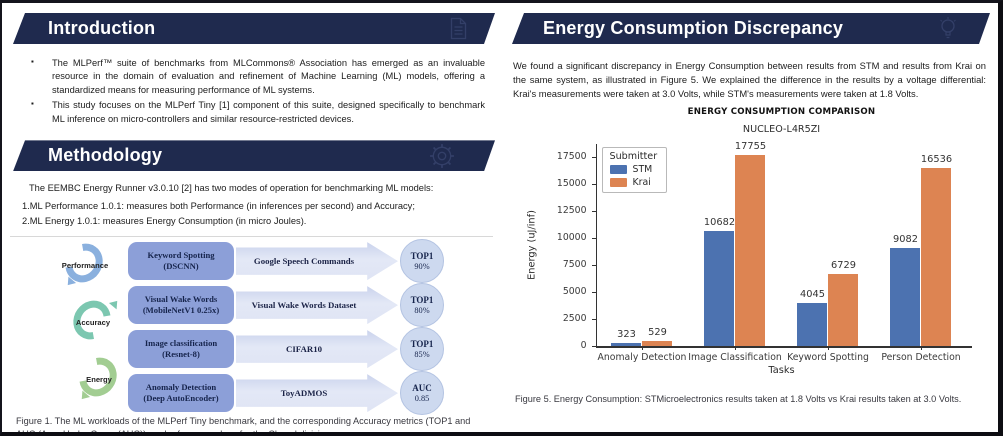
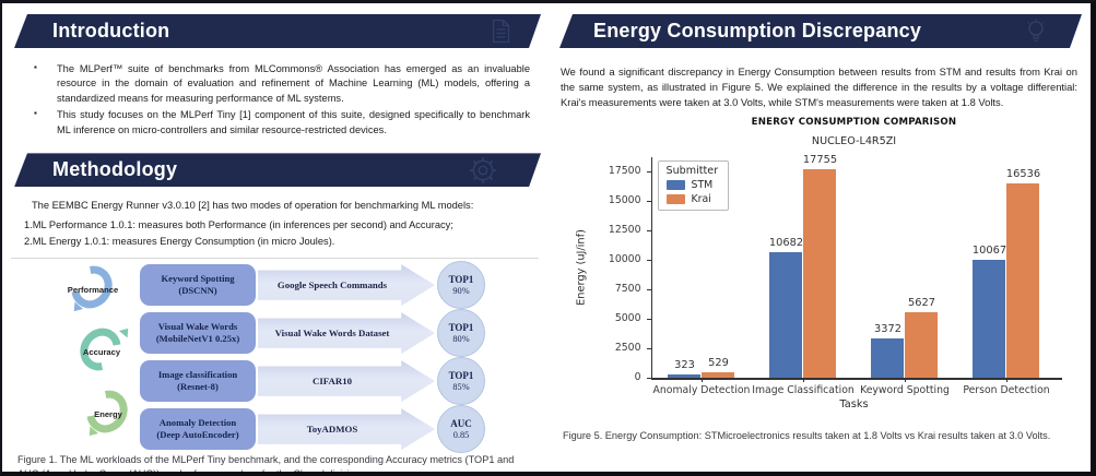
STM/Keyword Spotting: 4045 -> 3372
Krai/Keyword Spotting: 6729 -> 5627
STM/Person Detection: 9082 -> 10067
